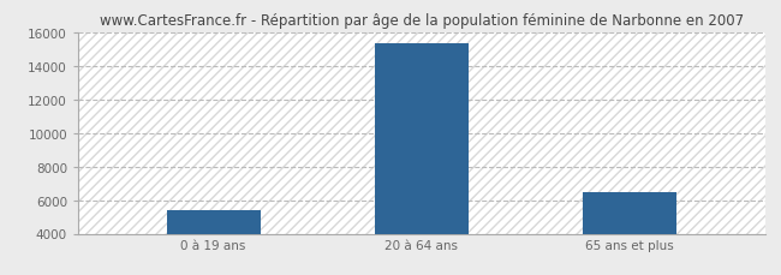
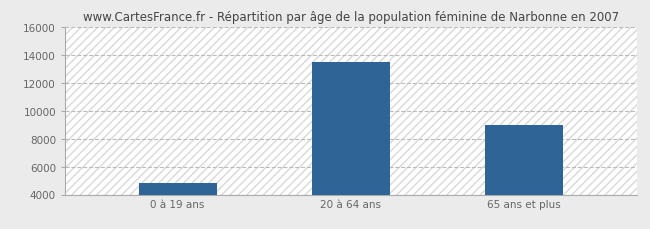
0 à 19 ans: 5400 -> 4800
20 à 64 ans: 15300 -> 13500
65 ans et plus: 6400 -> 9000
